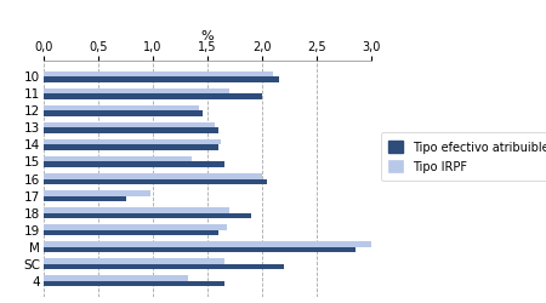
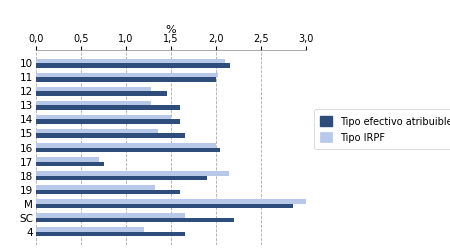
Tipo IRPF/11: 1,70 -> 2,02
Tipo IRPF/12: 1,42 -> 1,28
Tipo IRPF/13: 1,57 -> 1,28
Tipo IRPF/14: 1,62 -> 1,50
Tipo IRPF/17: 0,98 -> 0,70
Tipo IRPF/18: 1,70 -> 2,14
Tipo IRPF/19: 1,68 -> 1,32
Tipo IRPF/4: 1,32 -> 1,20
